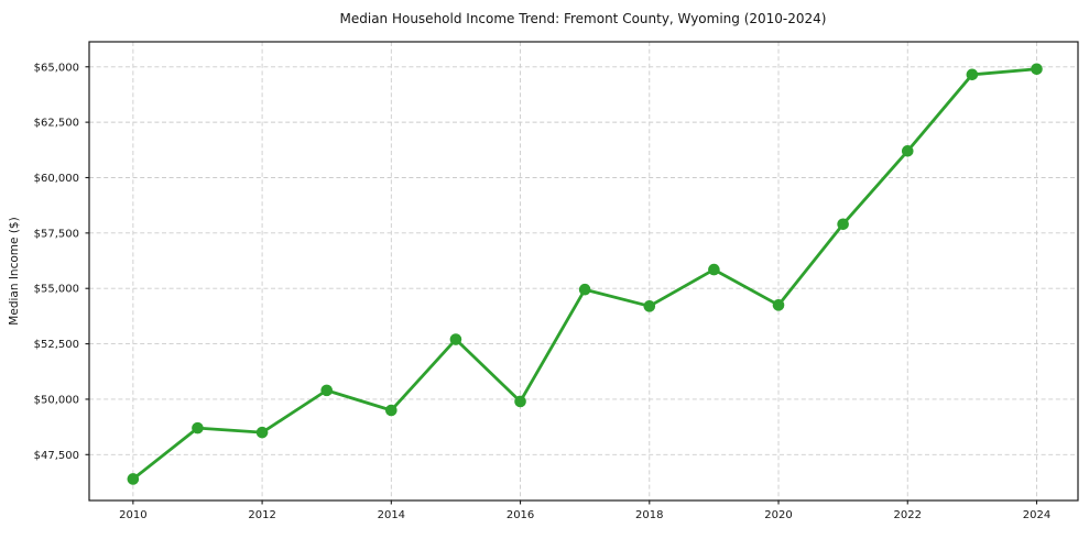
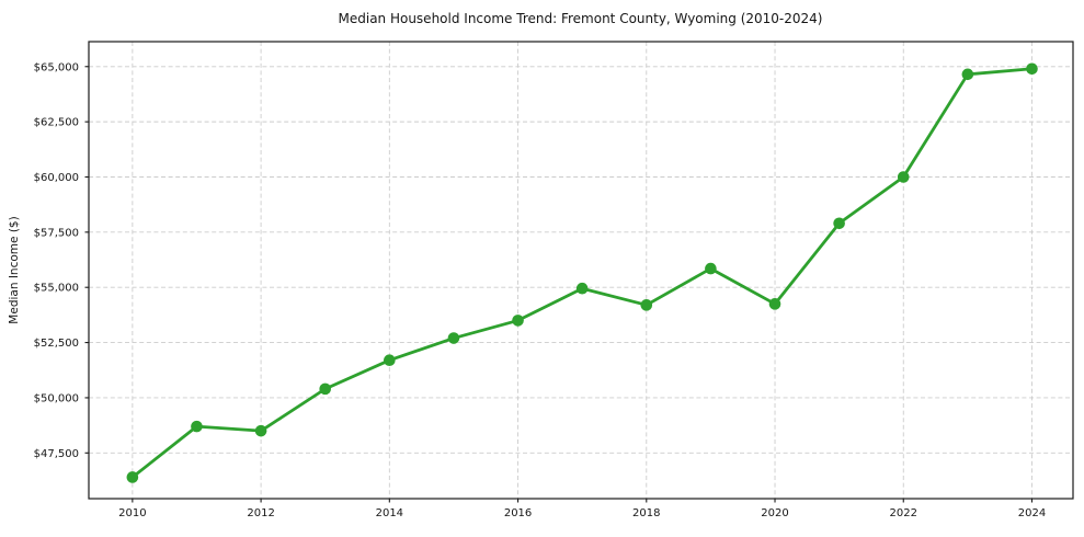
2014: $49500 -> $51700
2016: $49900 -> $53500
2022: $61200 -> $60000
